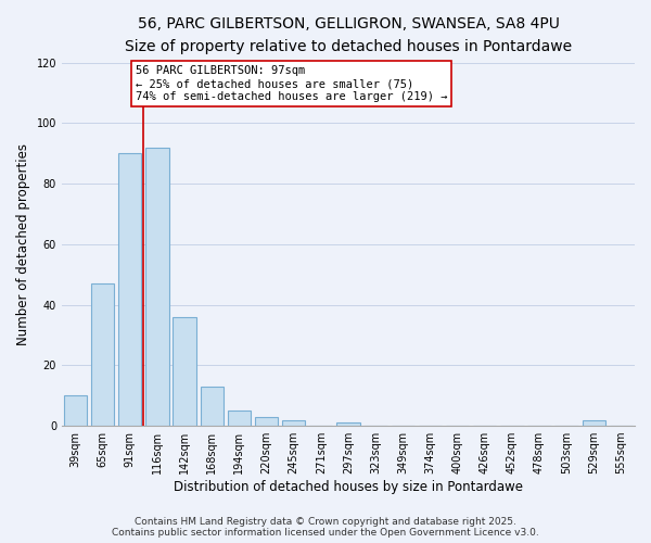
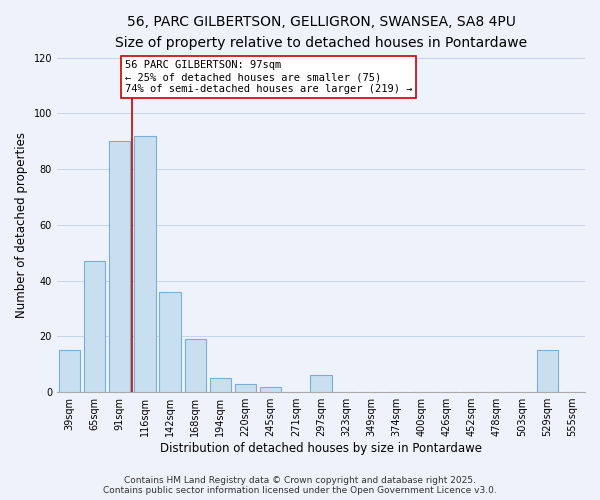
39sqm: 10 -> 15
168sqm: 13 -> 19
297sqm: 1 -> 6
529sqm: 2 -> 15
